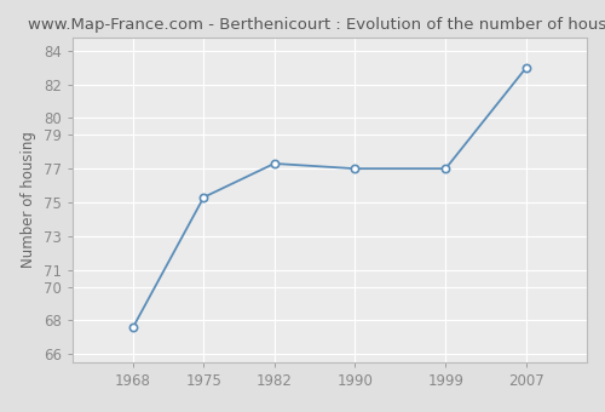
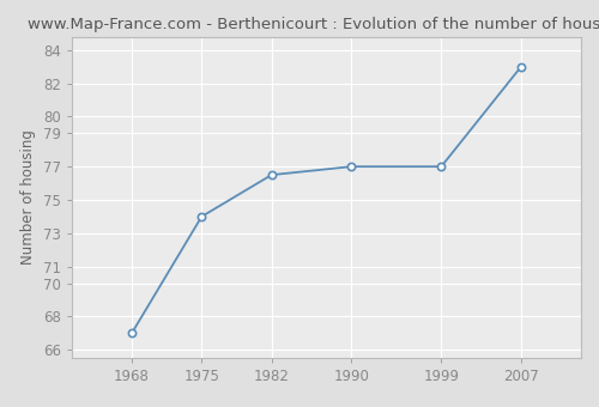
1968: 67.6 -> 67.0
1975: 75.3 -> 74.0
1982: 77.3 -> 76.5
